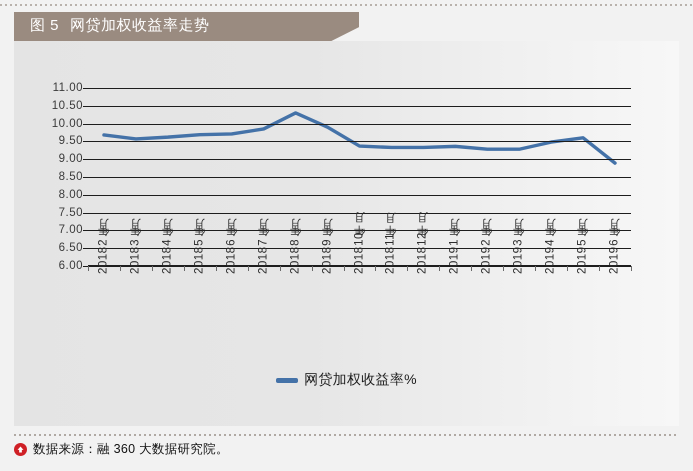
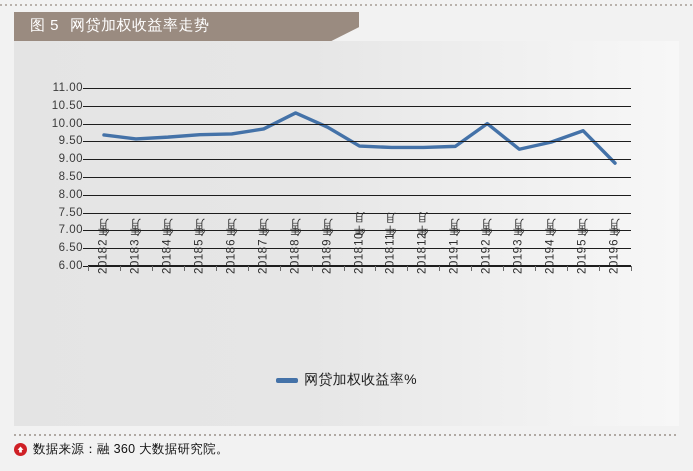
2019年2月: 9.3 -> 10.0
2019年5月: 9.6 -> 9.8
